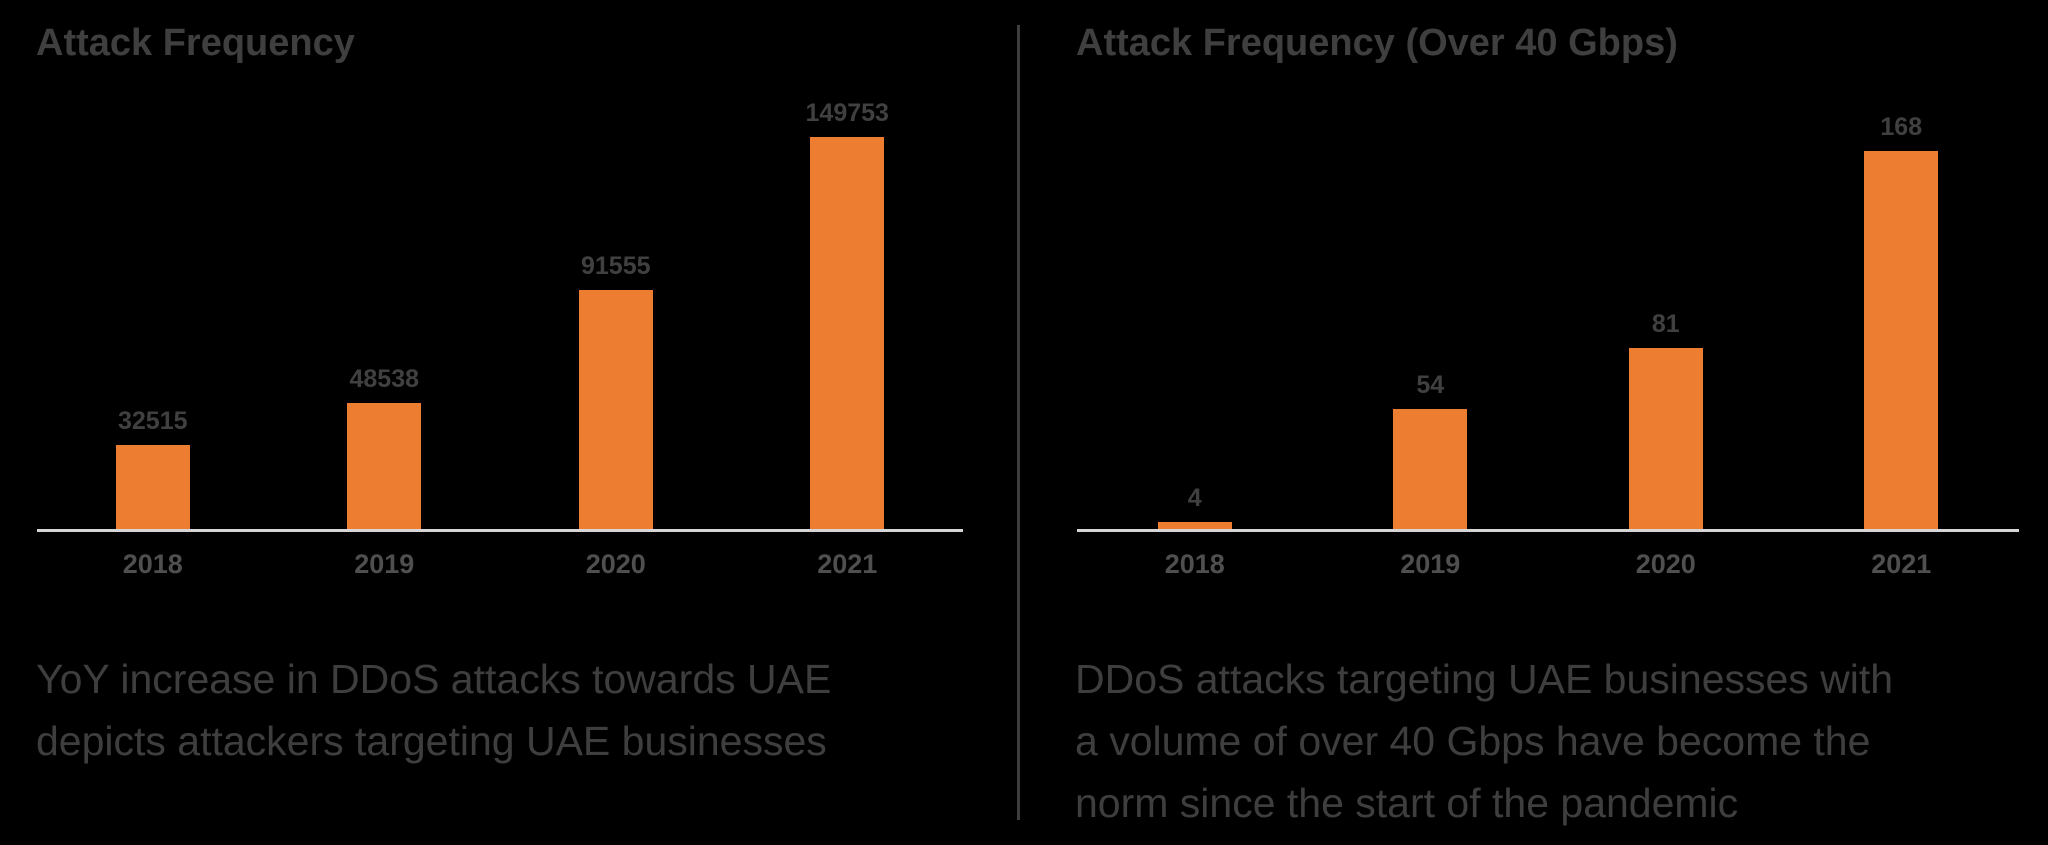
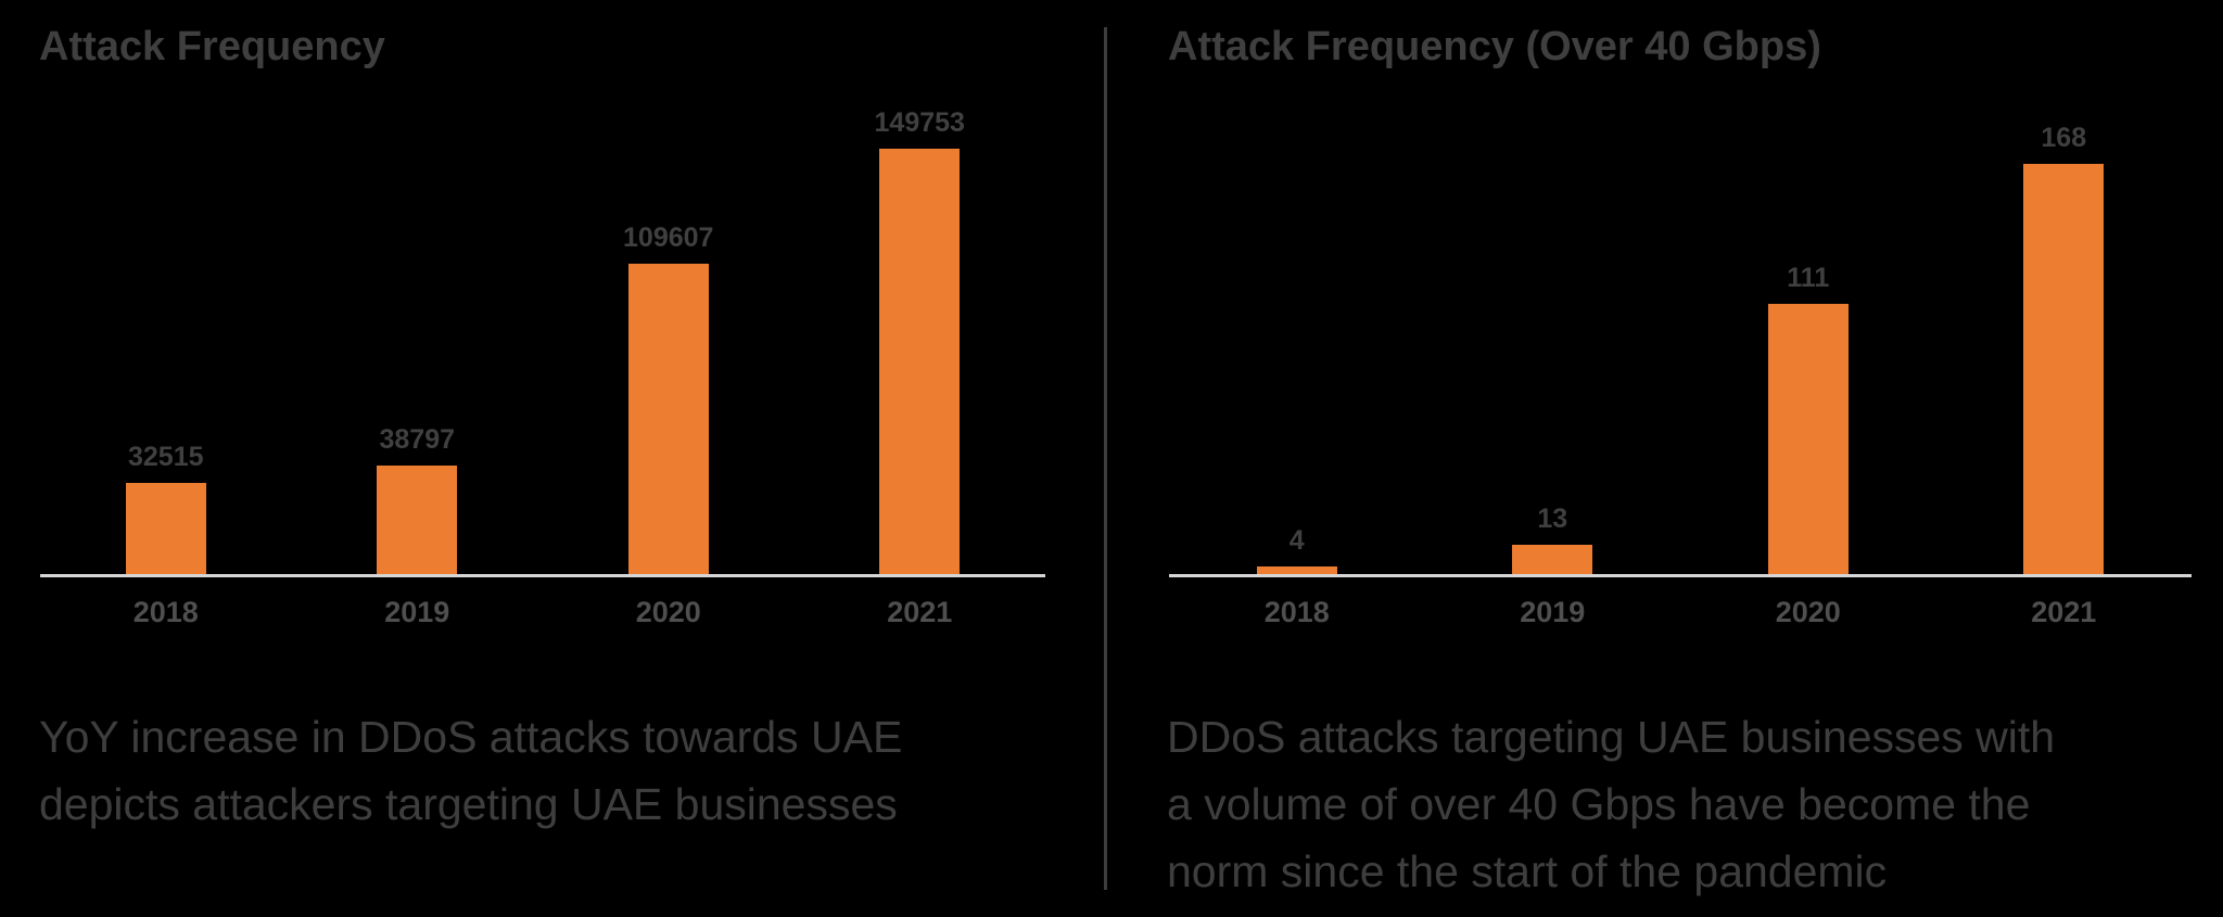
Attack Frequency/2019: 48538 -> 38797
Attack Frequency/2020: 91555 -> 109607
Attack Frequency (Over 40 Gbps)/2019: 54 -> 13
Attack Frequency (Over 40 Gbps)/2020: 81 -> 111
